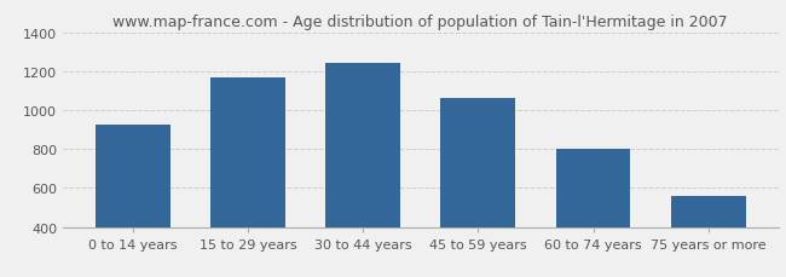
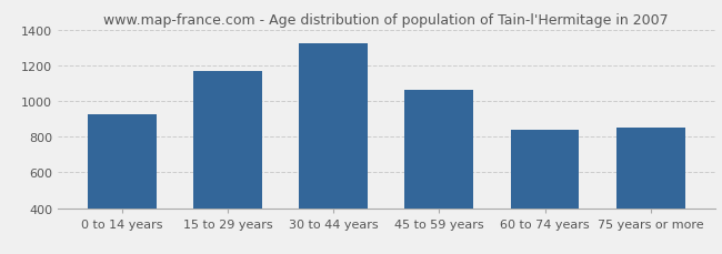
30 to 44 years: 1240 -> 1320
60 to 74 years: 800 -> 840
75 years or more: 560 -> 850
